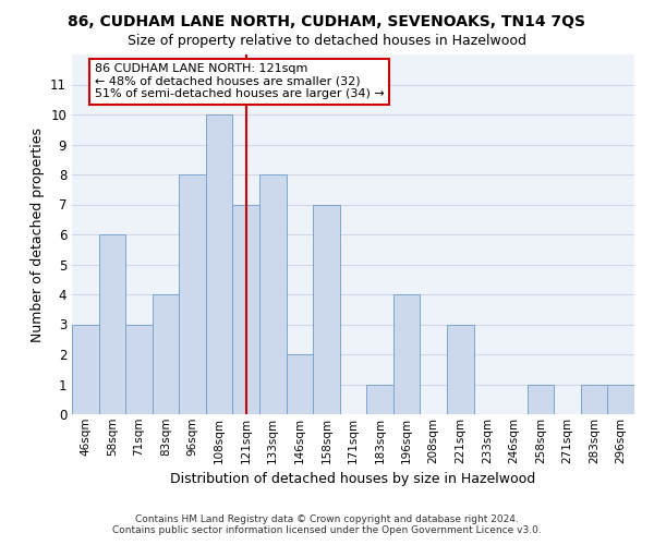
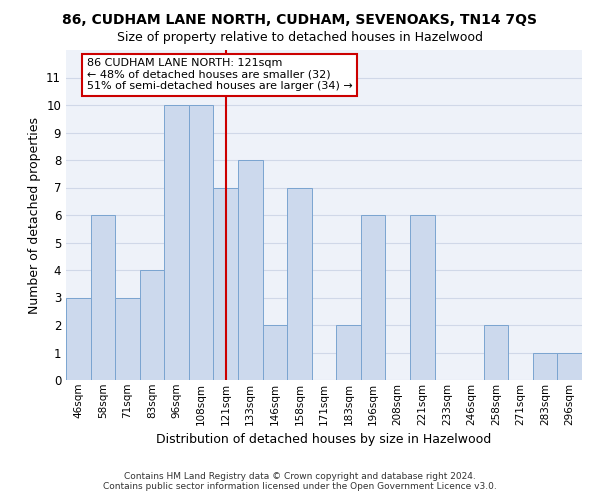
96sqm: 8 -> 10
183sqm: 1 -> 2
196sqm: 4 -> 6
221sqm: 3 -> 6
258sqm: 1 -> 2
